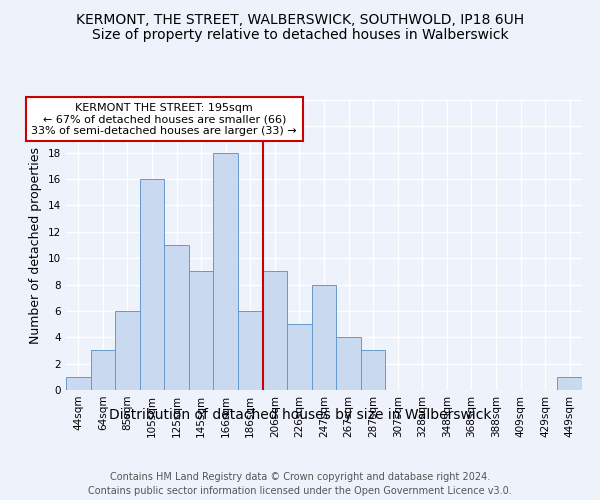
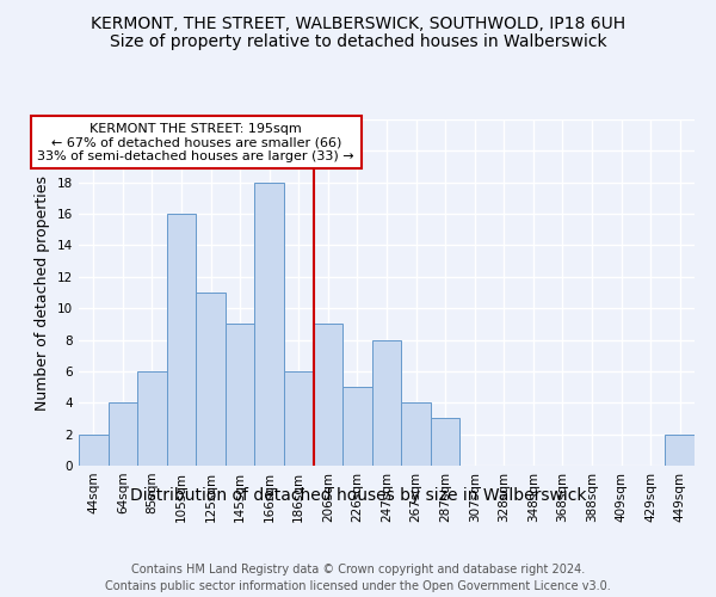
44sqm: 1 -> 2
64sqm: 3 -> 4
449sqm: 1 -> 2
